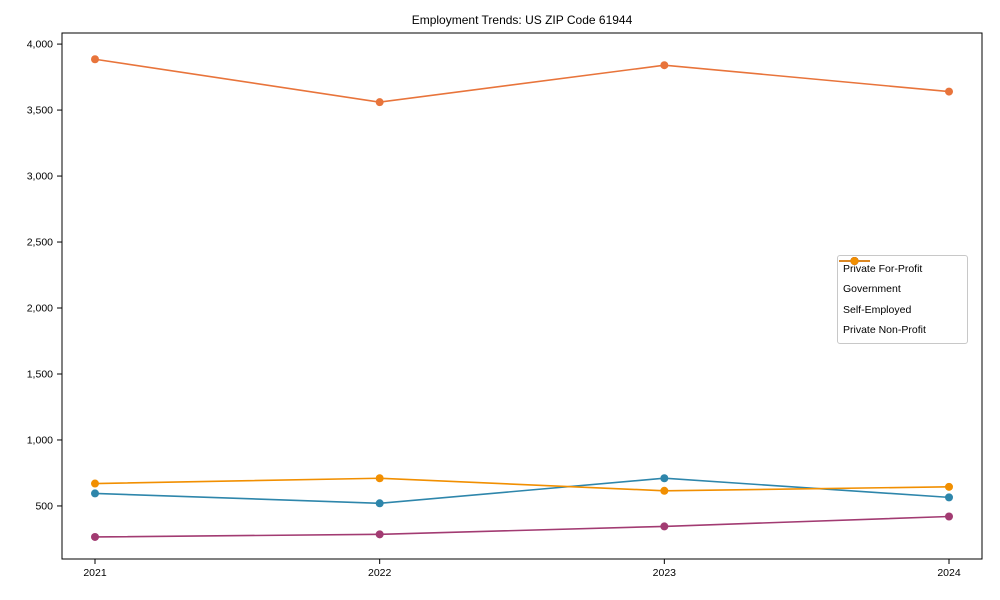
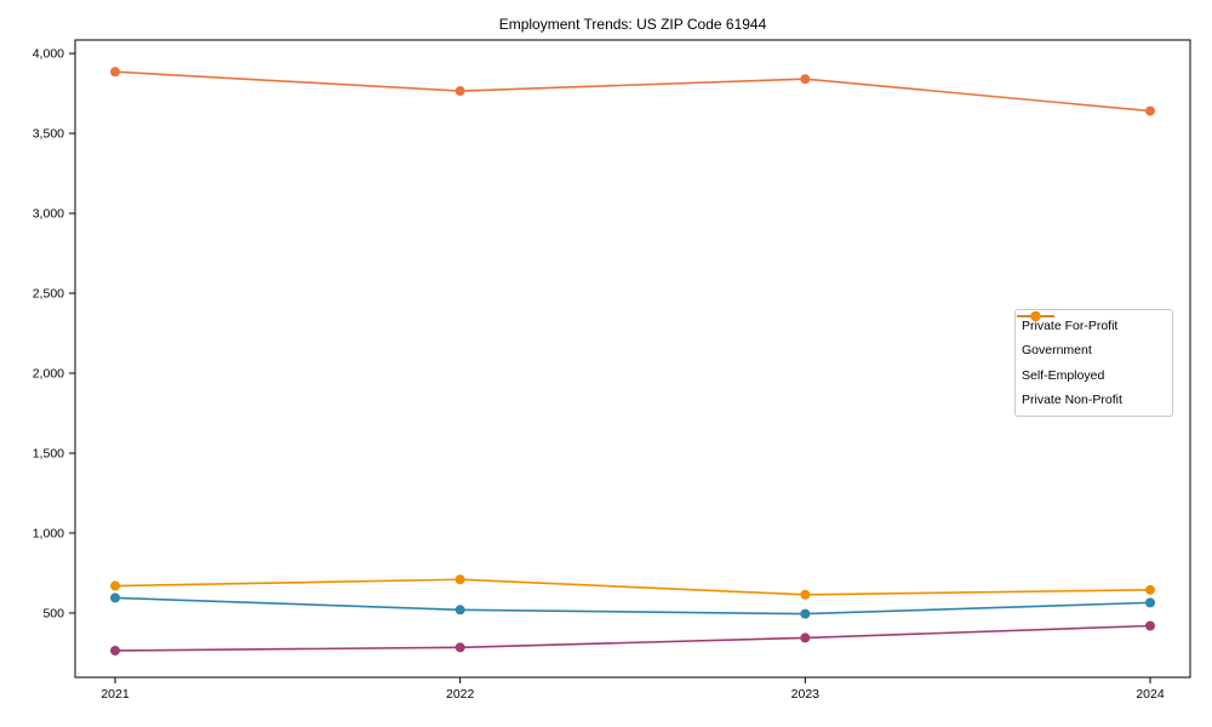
Private For-Profit/2022: 3560 -> 3760
Government/2023: 710 -> 500
